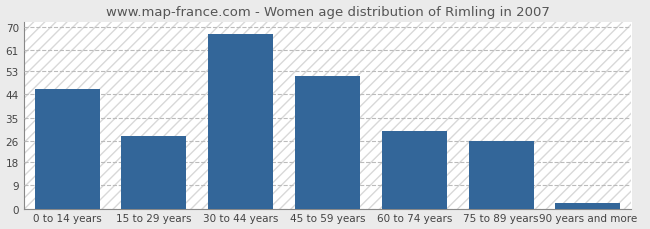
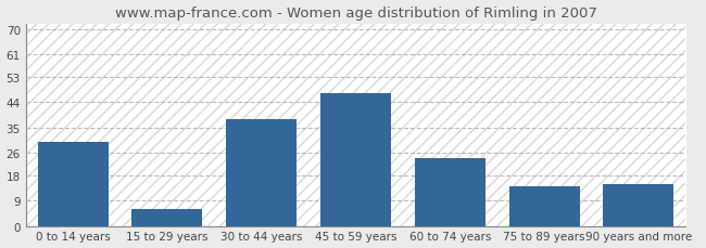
0 to 14 years: 46 -> 30
15 to 29 years: 28 -> 6
30 to 44 years: 67 -> 38
45 to 59 years: 51 -> 47
60 to 74 years: 30 -> 24
75 to 89 years: 26 -> 14
90 years and more: 2 -> 15
